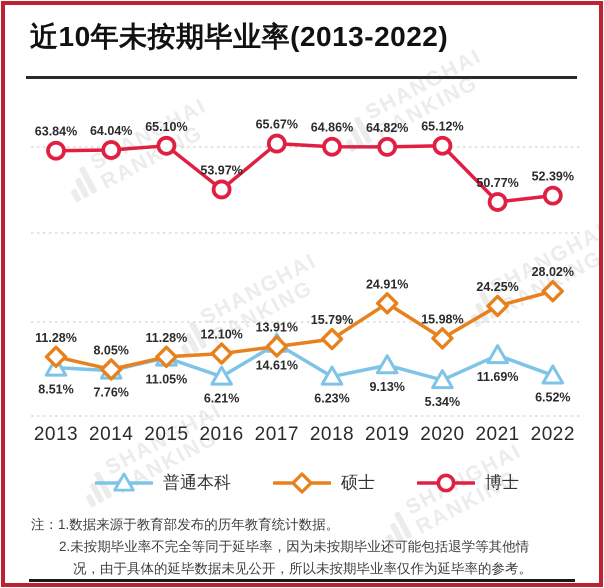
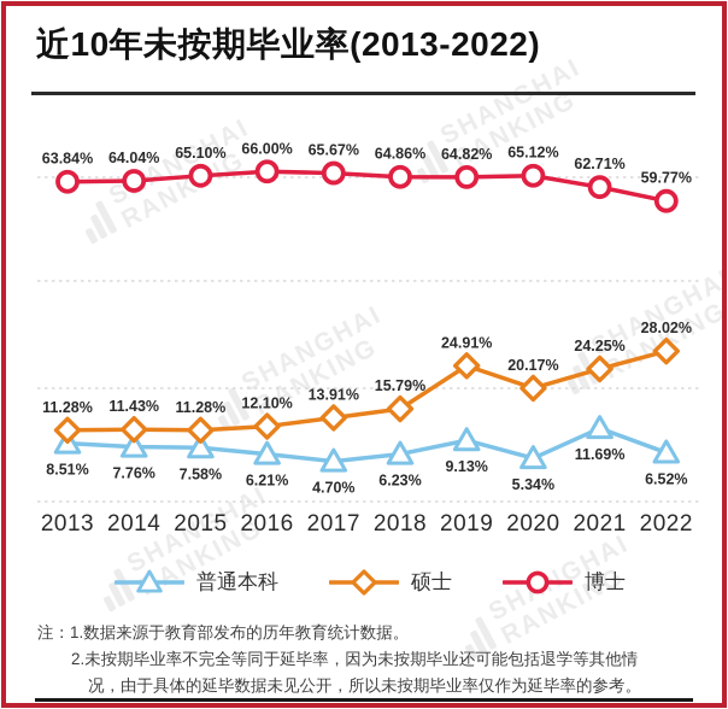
硕士/2014: 8.05% -> 11.43%
普通本科/2015: 11.05% -> 7.58%
博士/2016: 53.97% -> 66.00%
普通本科/2017: 14.61% -> 4.70%
硕士/2020: 15.98% -> 20.17%
博士/2021: 50.77% -> 62.71%
博士/2022: 52.39% -> 59.77%
